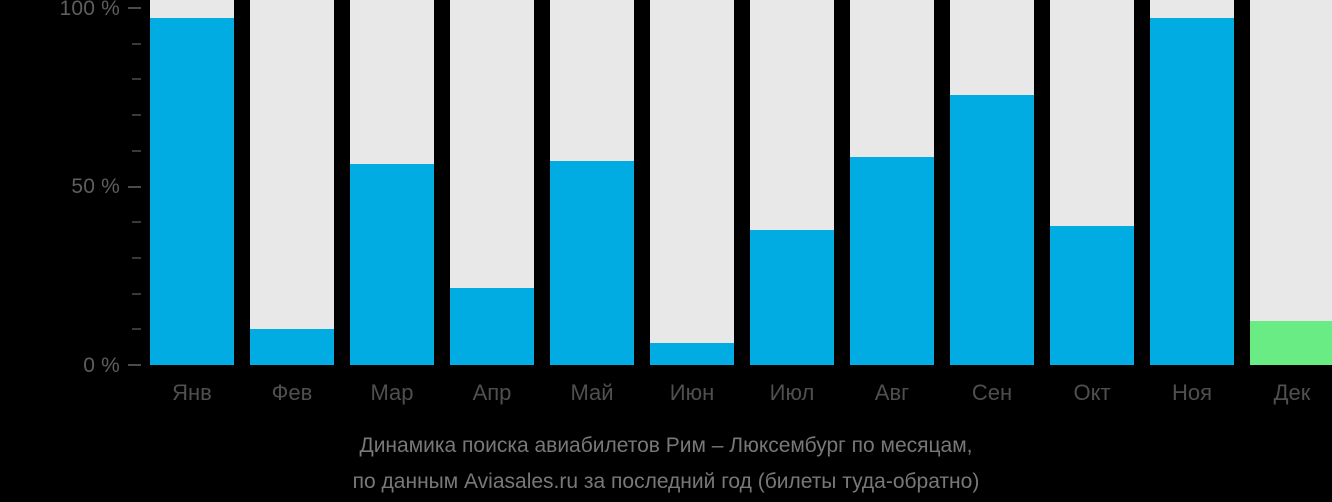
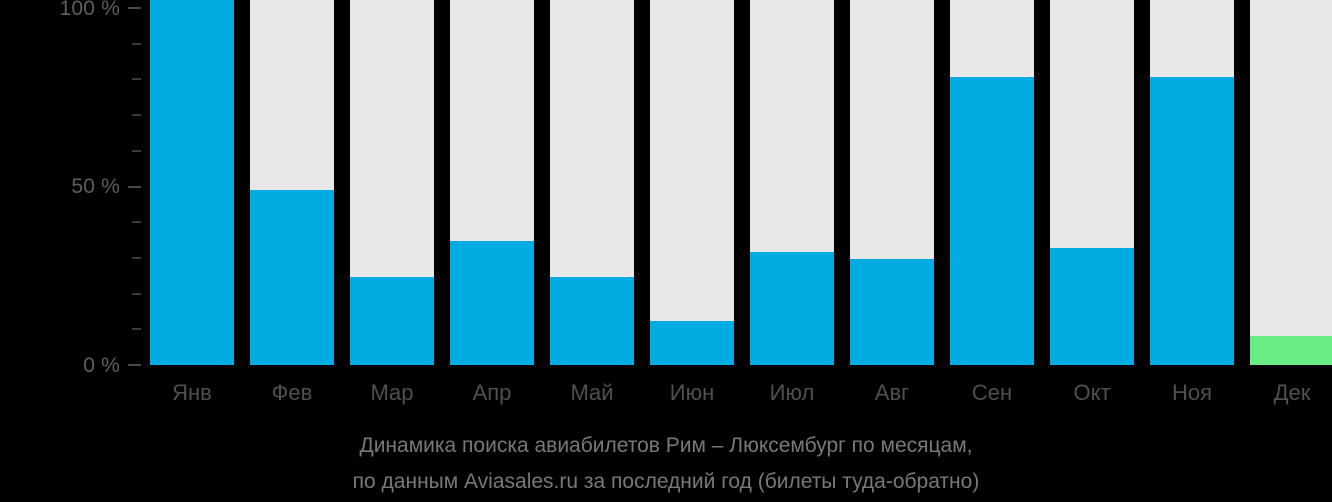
Янв: 95% -> 100%
Фев: 10% -> 48%
Мар: 55% -> 24%
Апр: 21% -> 34%
Май: 56% -> 24%
Июн: 6% -> 12%
Июл: 37% -> 31%
Авг: 57% -> 29%
Сен: 74% -> 79%
Окт: 38% -> 32%
Ноя: 95% -> 79%
Дек: 12% -> 8%
